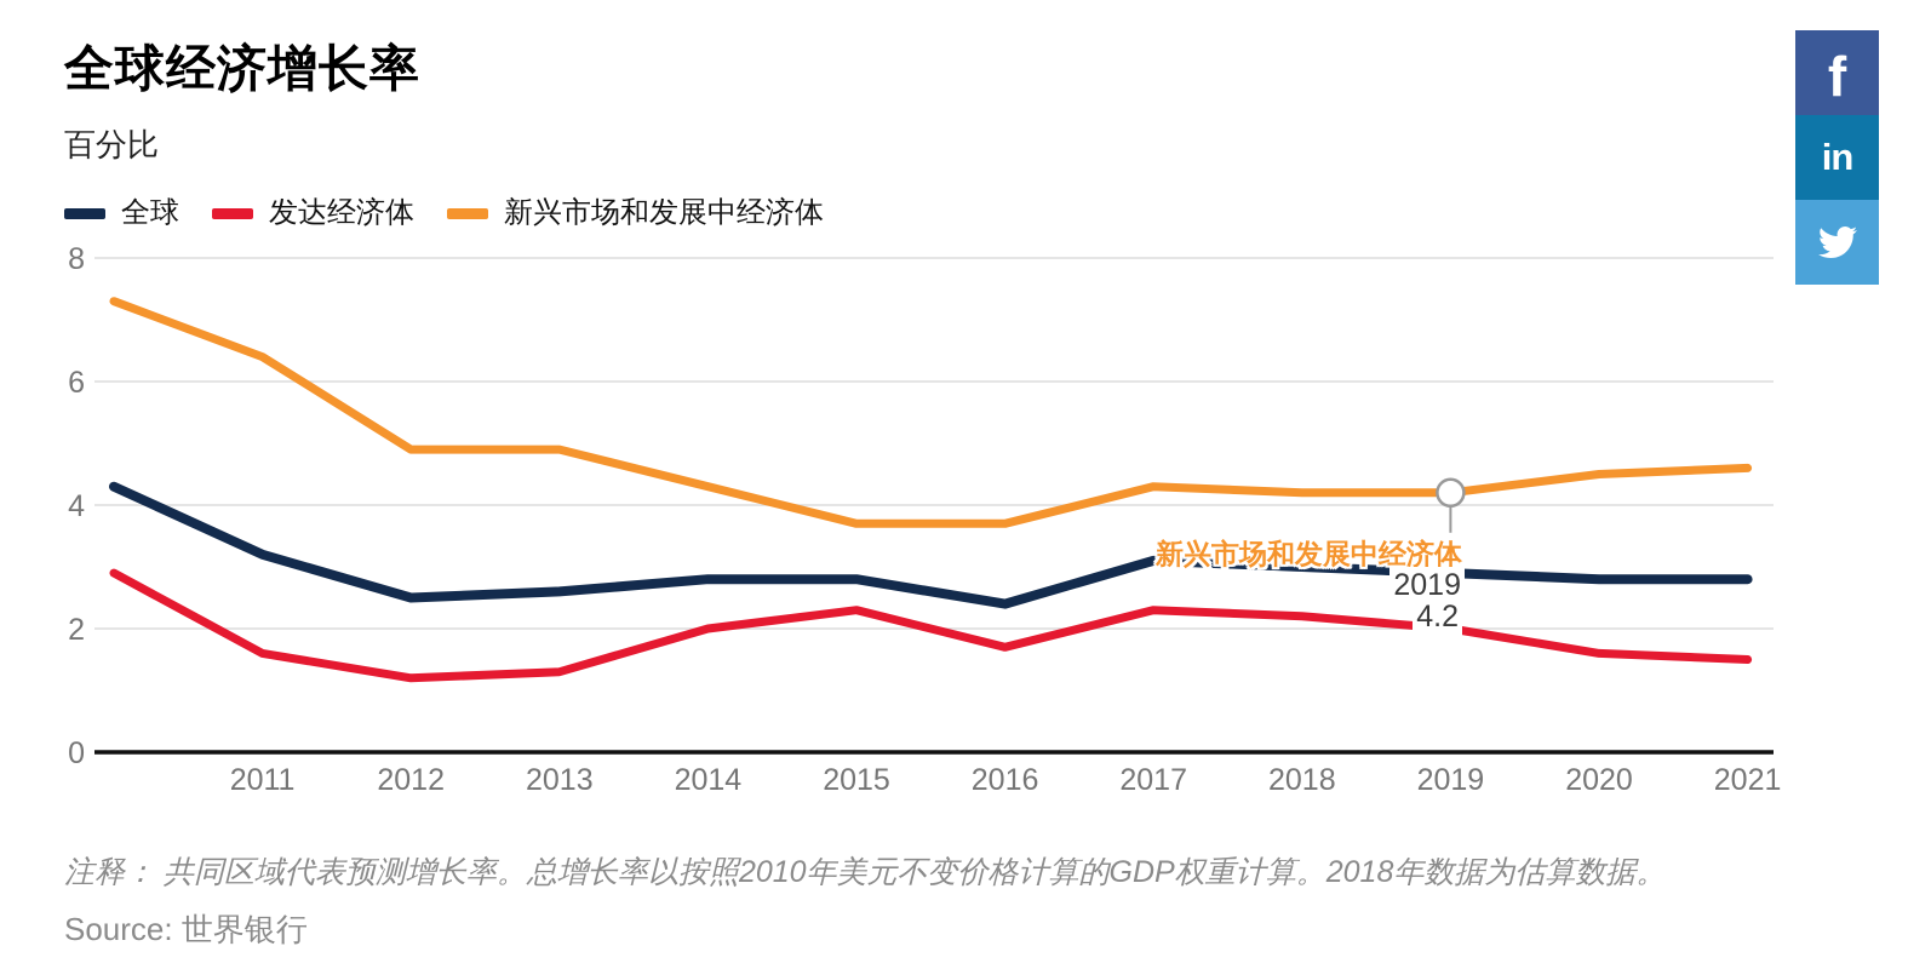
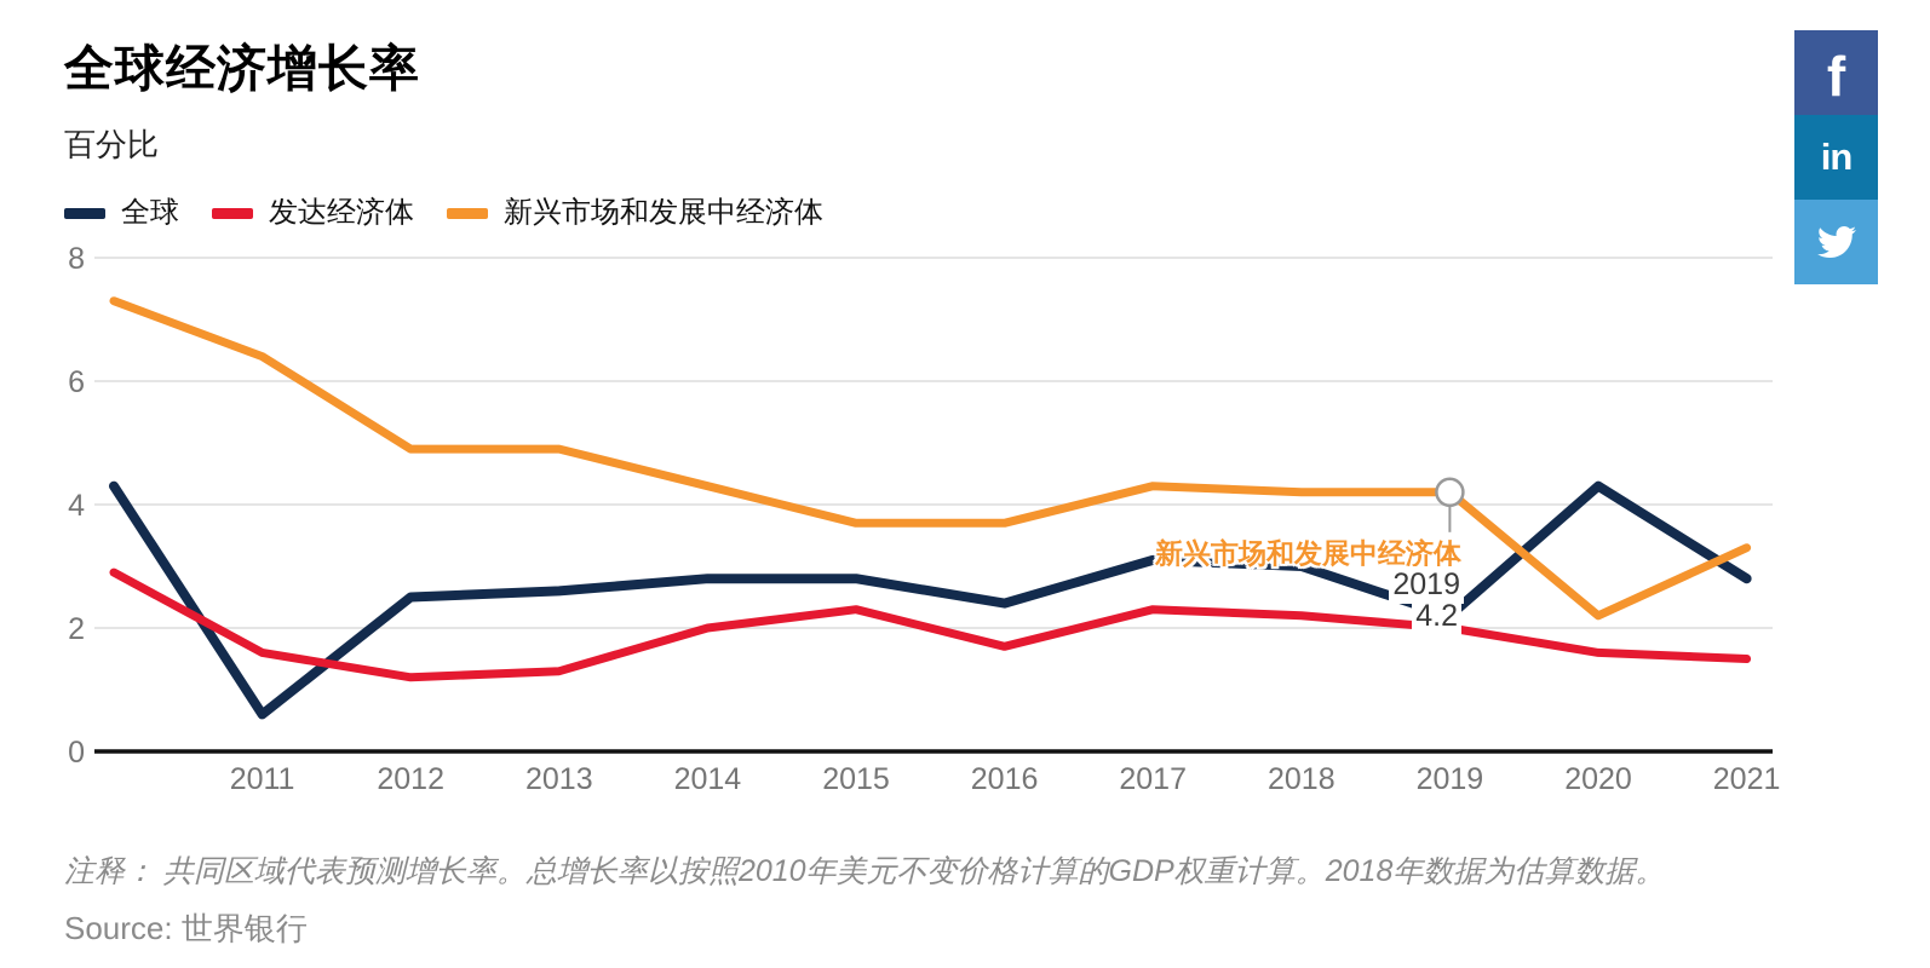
全球/2011: 3.2 -> 0.6
全球/2019: 2.9 -> 2.2
全球/2020: 2.8 -> 4.3
新兴市场和发展中经济体/2020: 4.5 -> 2.2
新兴市场和发展中经济体/2021: 4.6 -> 3.3
